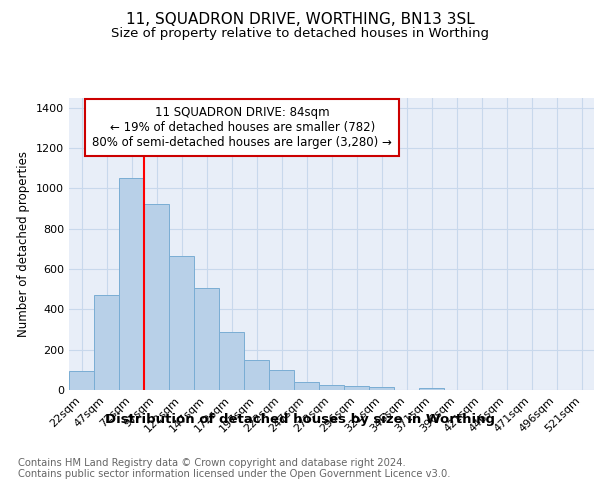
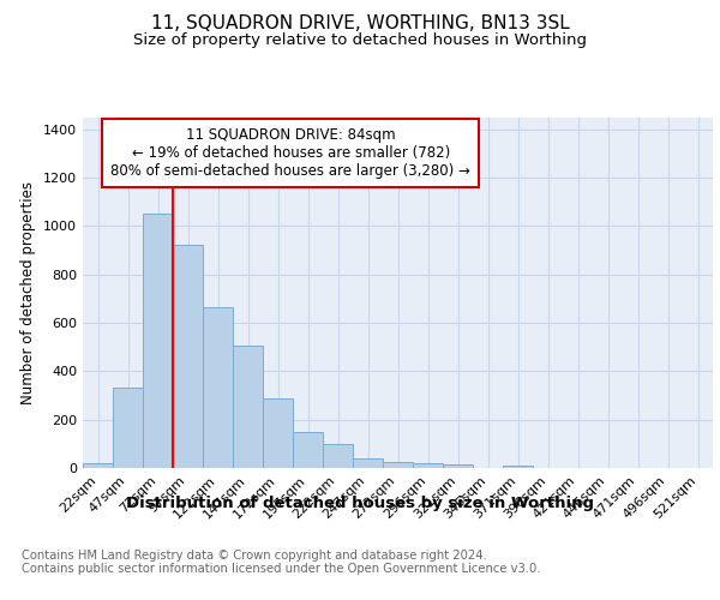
22sqm: 95 -> 20
47sqm: 470 -> 330
